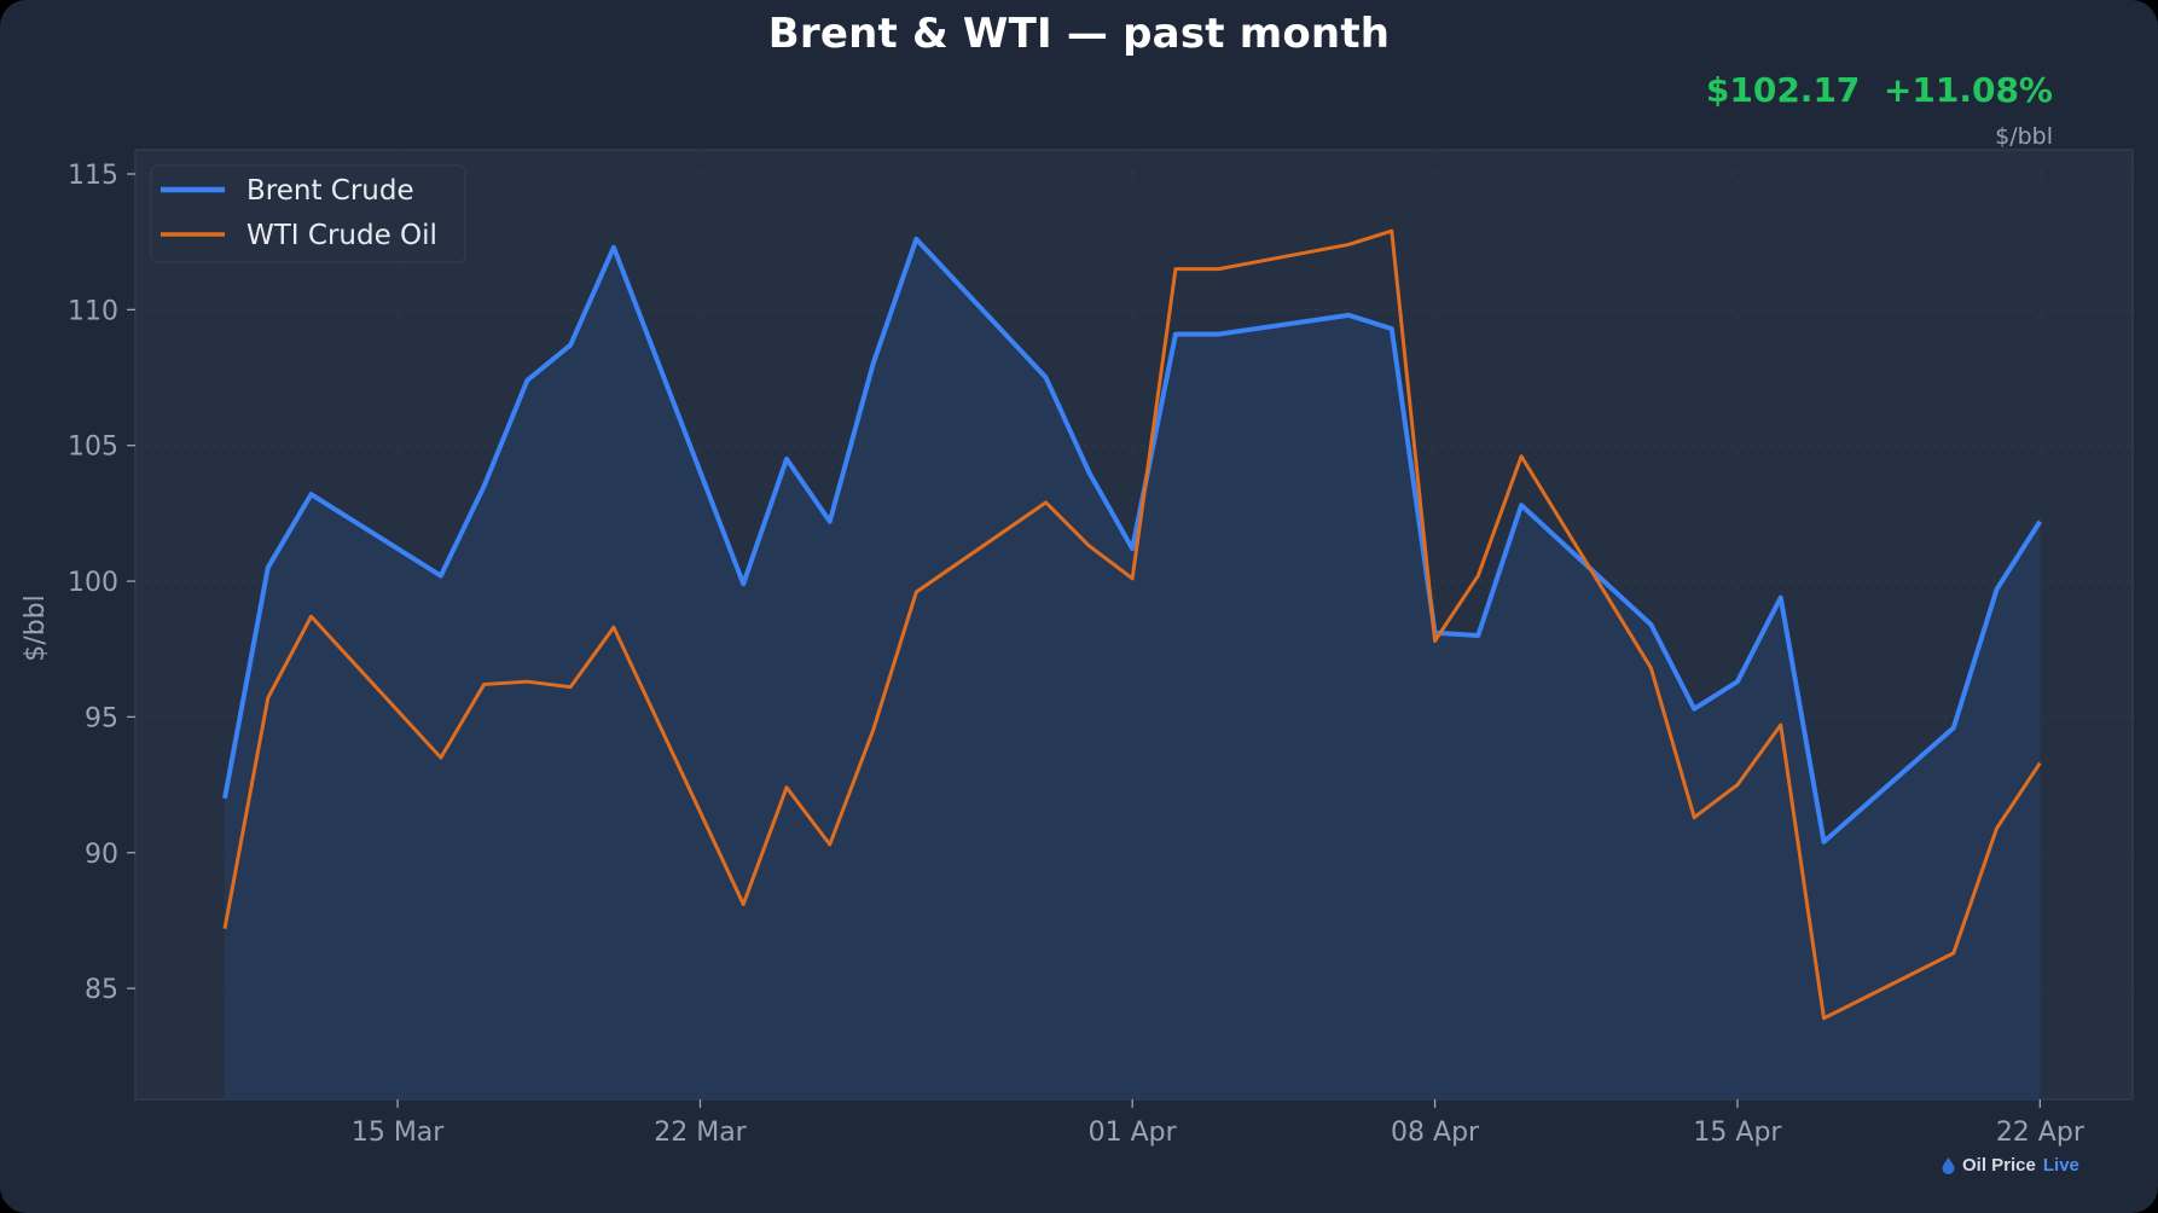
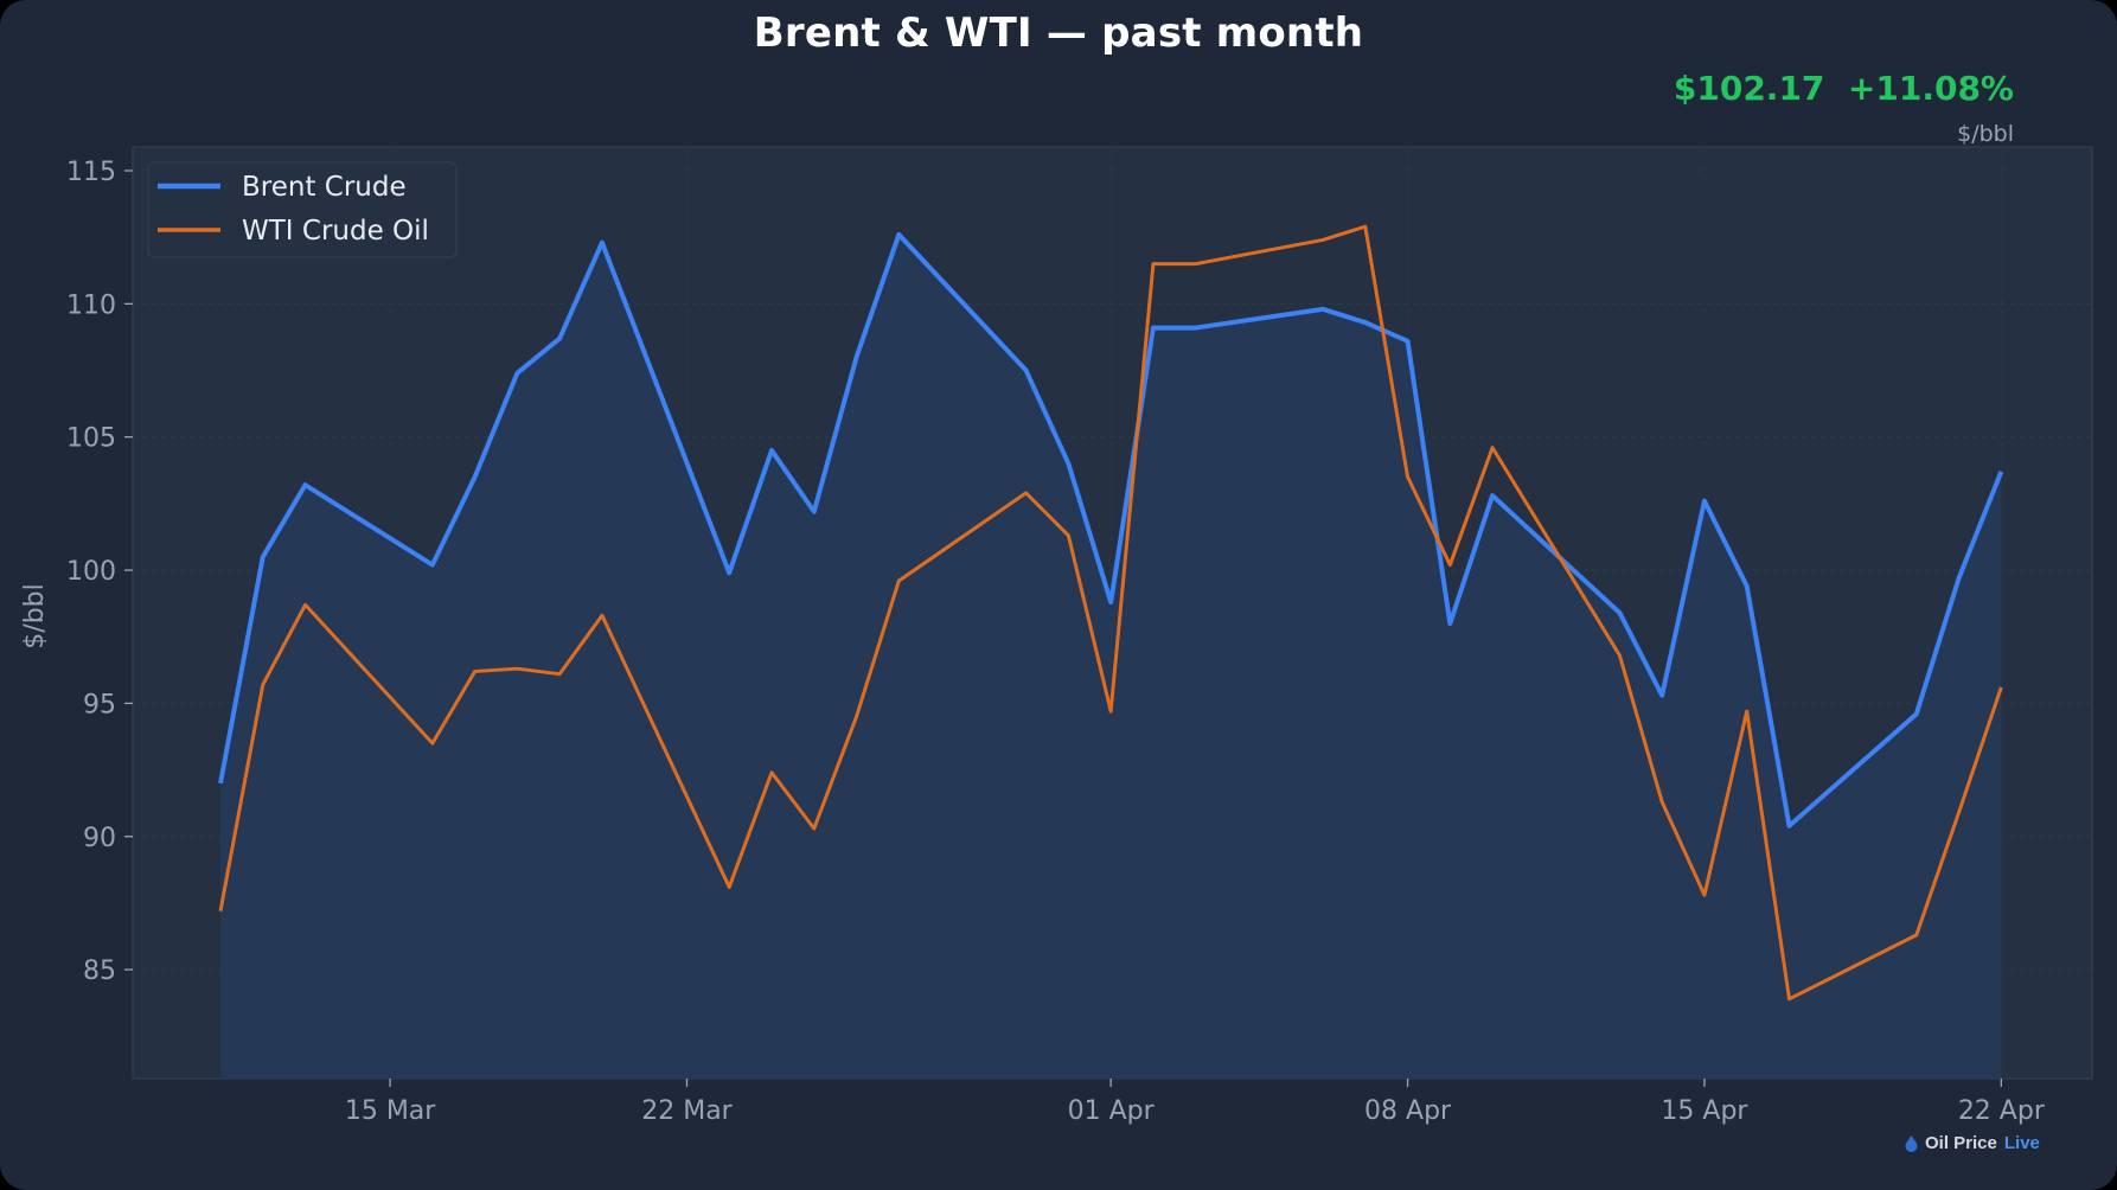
Brent Crude/01 Apr: 101.2 -> 98.8
WTI Crude Oil/01 Apr: 100.1 -> 94.7
Brent Crude/08 Apr: 98.1 -> 108.6
WTI Crude Oil/08 Apr: 97.8 -> 103.5
Brent Crude/15 Apr: 96.3 -> 102.6
WTI Crude Oil/15 Apr: 92.5 -> 87.8
Brent Crude/22 Apr: 102.2 -> 103.7
WTI Crude Oil/22 Apr: 93.3 -> 95.6
